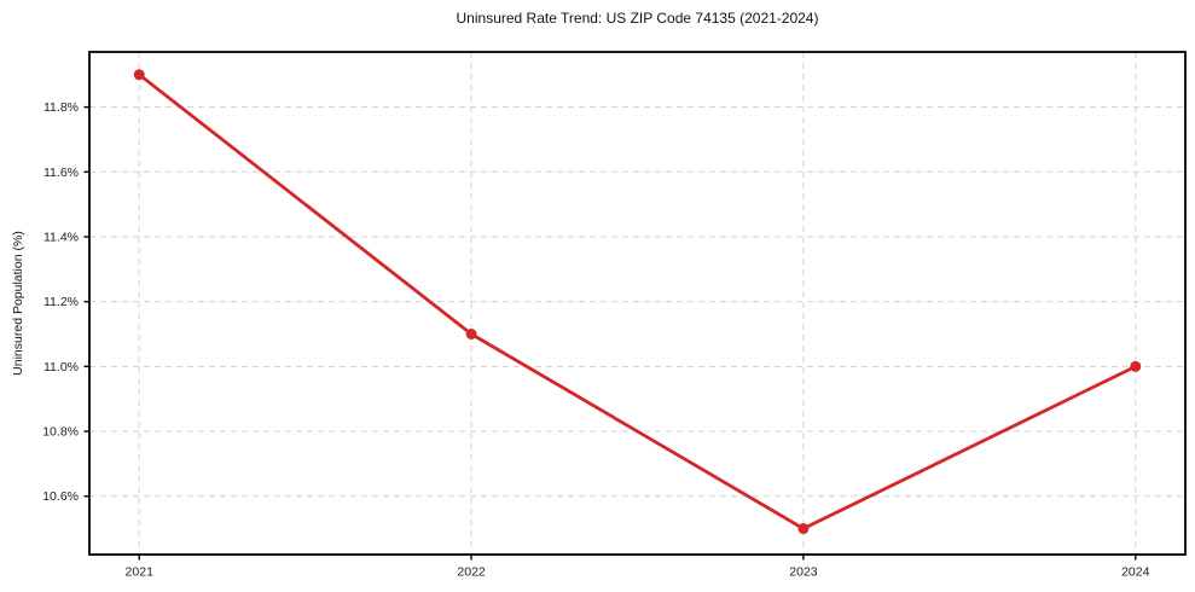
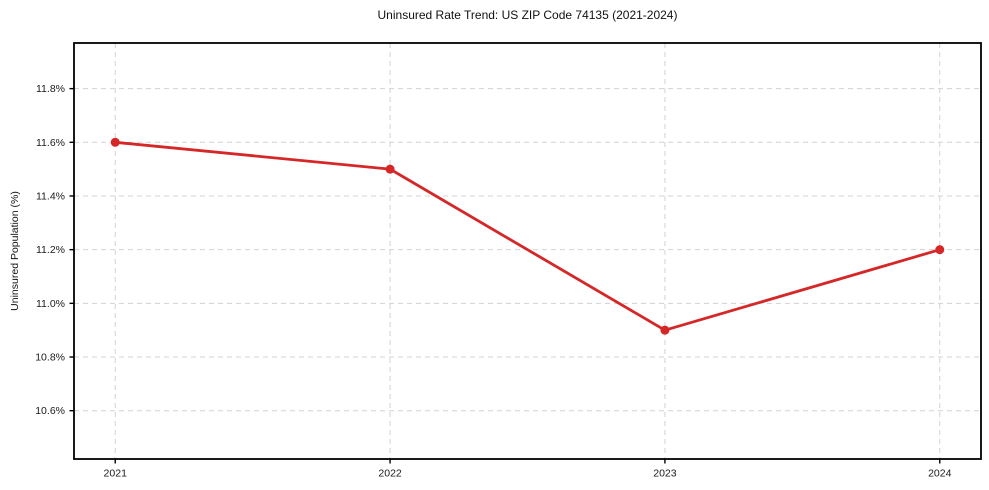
2021: 11.9% -> 11.6%
2022: 11.1% -> 11.5%
2023: 10.5% -> 10.9%
2024: 11.0% -> 11.2%
